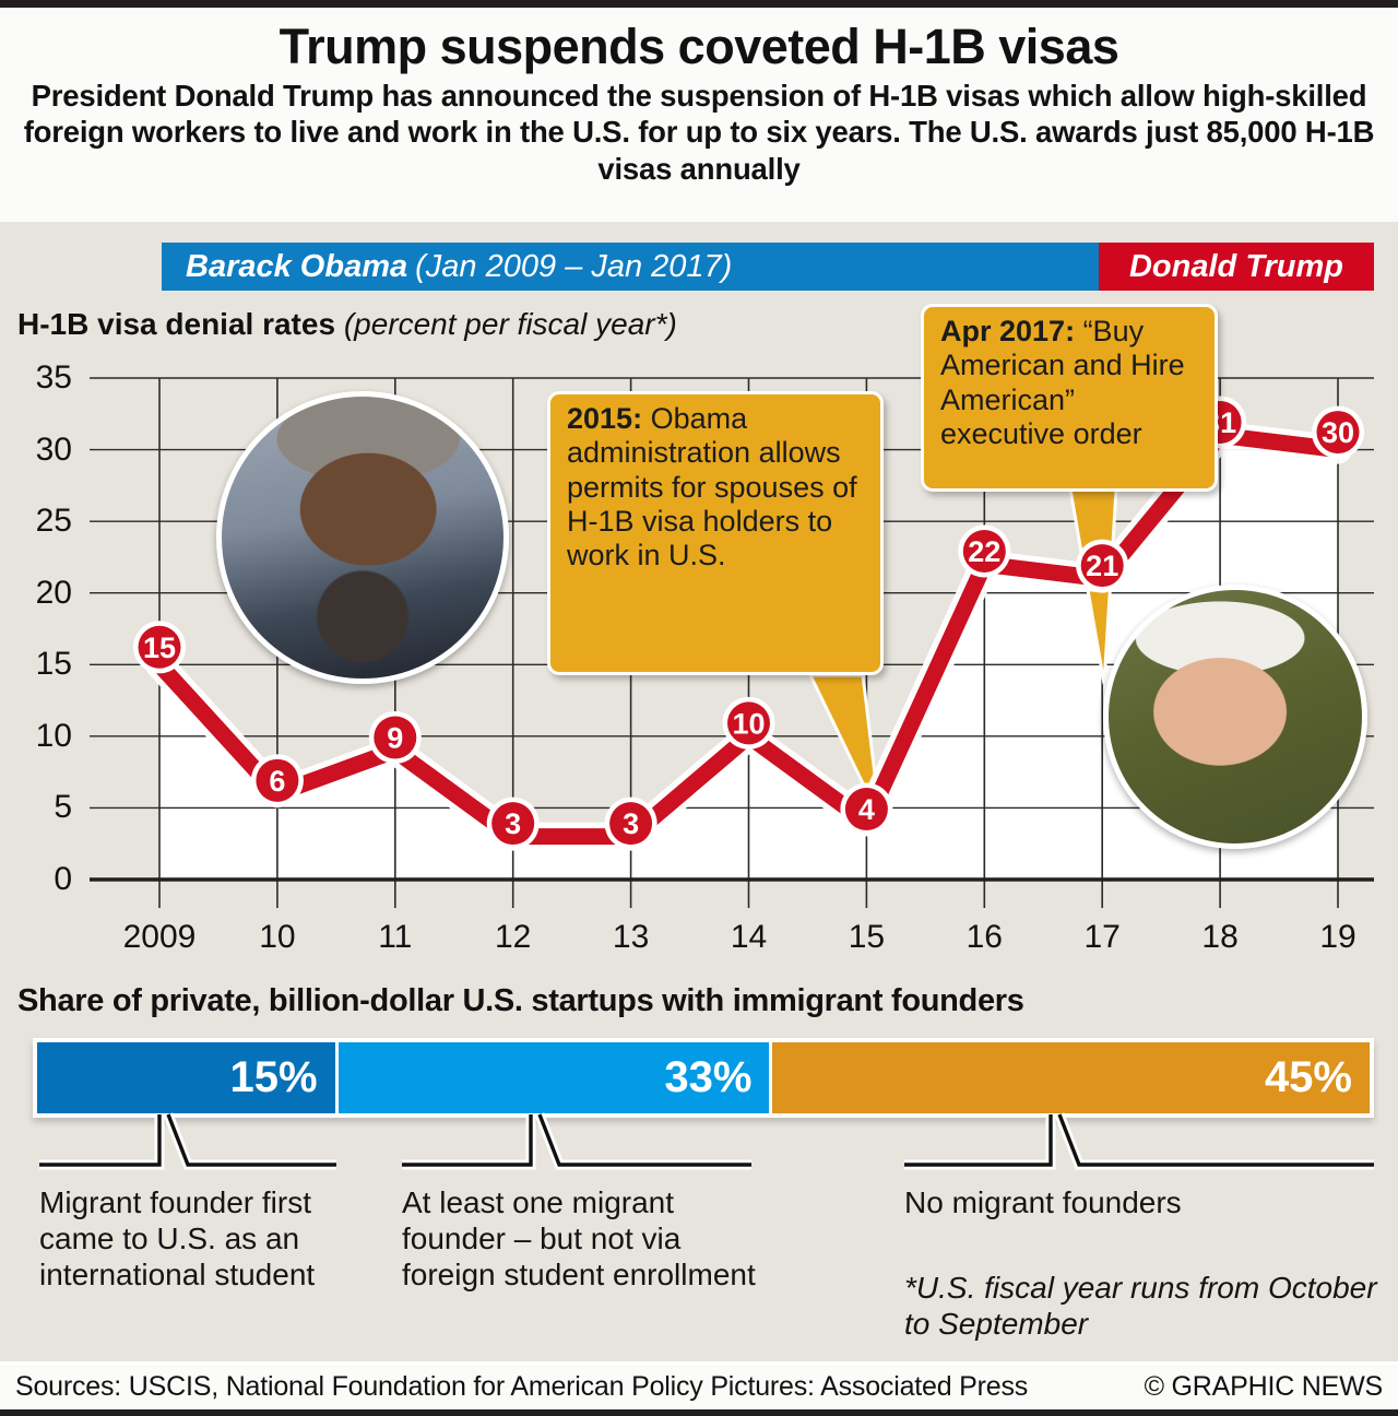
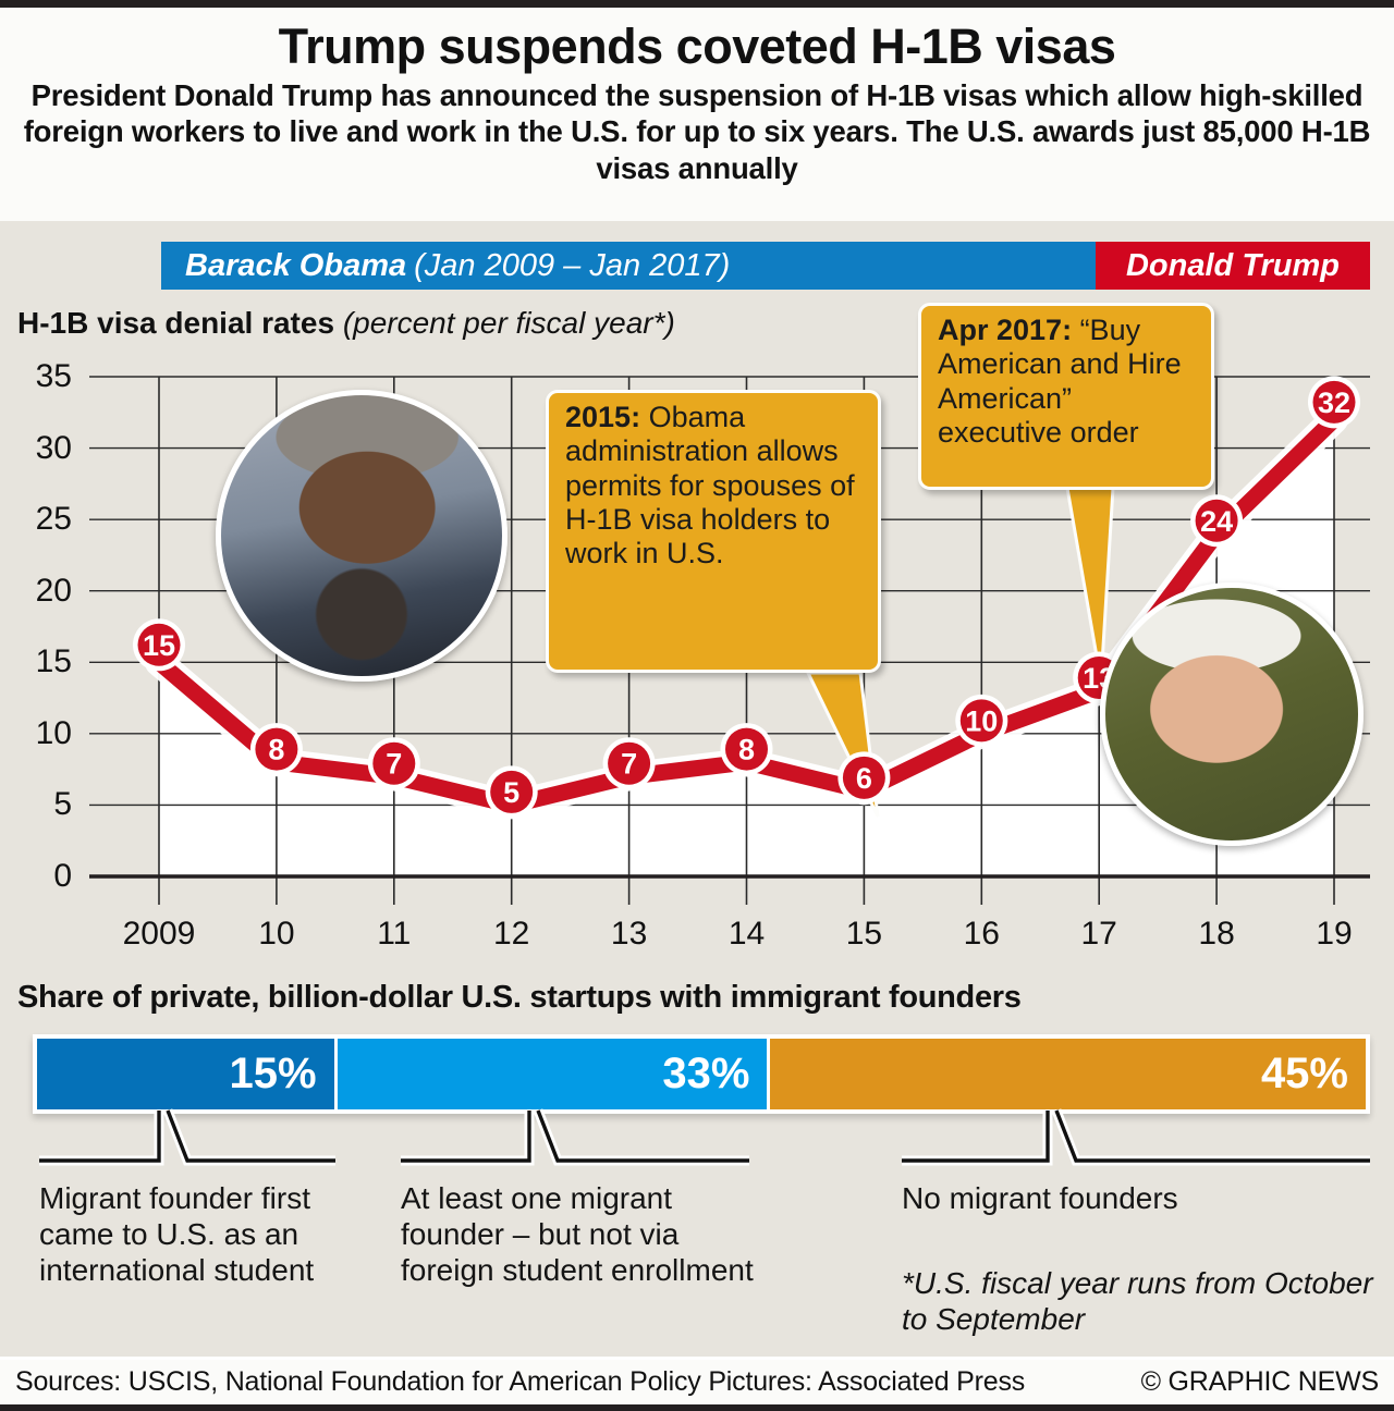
10: 6 -> 8
11: 9 -> 7
12: 3 -> 5
13: 3 -> 7
14: 10 -> 8
15: 4 -> 6
16: 22 -> 10
17: 21 -> 13
18: 31 -> 24
19: 30 -> 32
